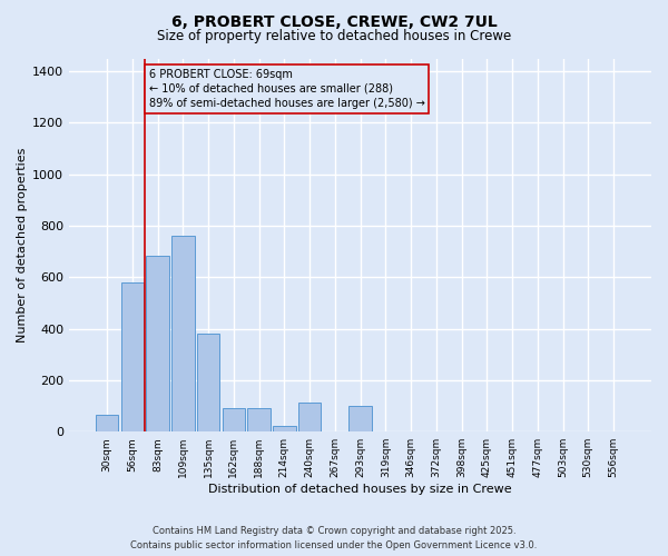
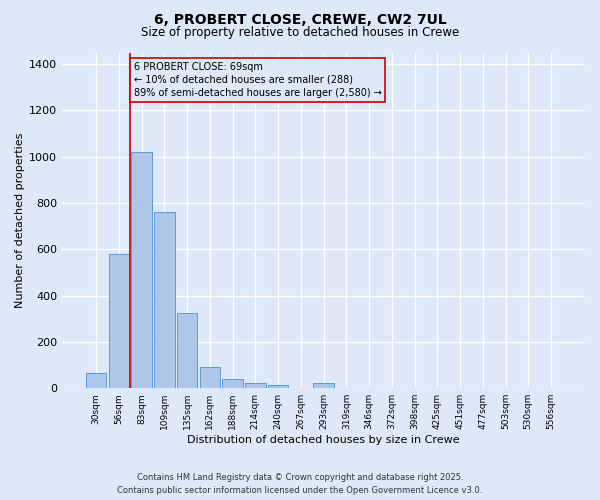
83sqm: 685 -> 1020
135sqm: 380 -> 325
188sqm: 90 -> 38
240sqm: 115 -> 15
293sqm: 100 -> 22
